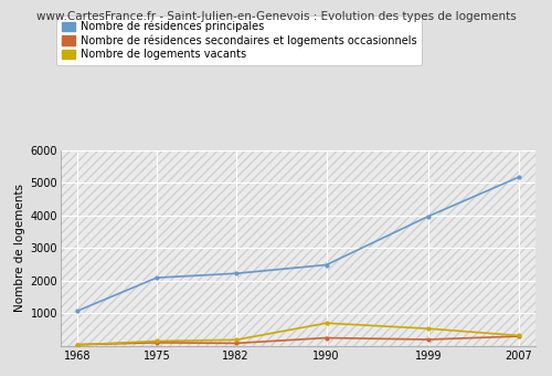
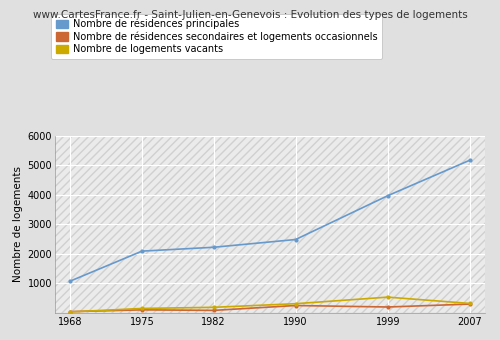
Nombre de logements vacants/1990: 700 -> 310
